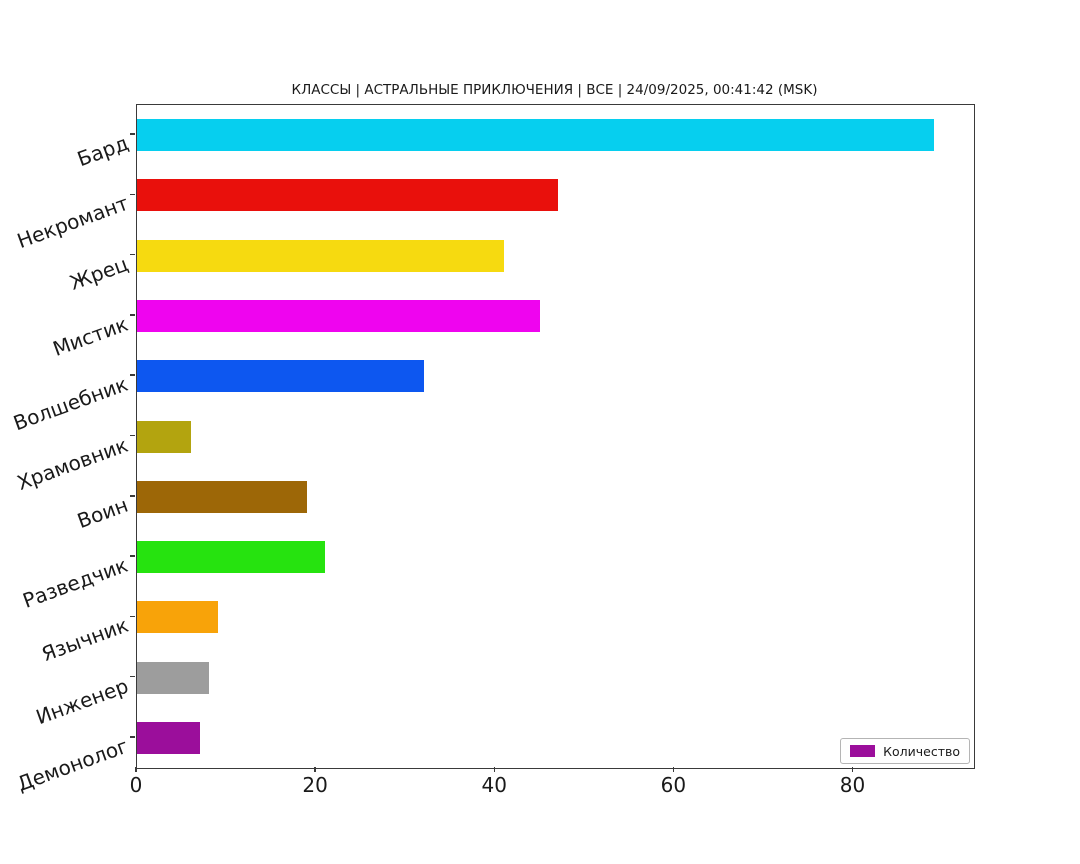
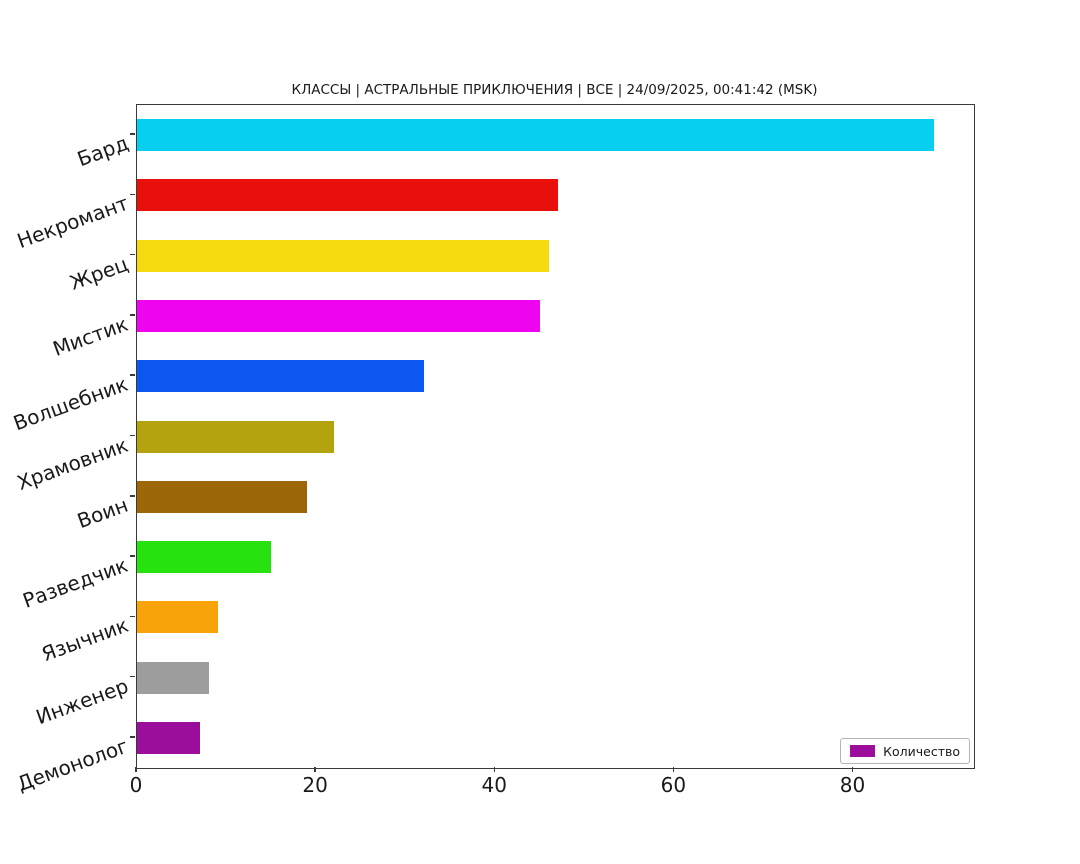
Жрец: 41 -> 46
Храмовник: 6 -> 22
Разведчик: 21 -> 15
